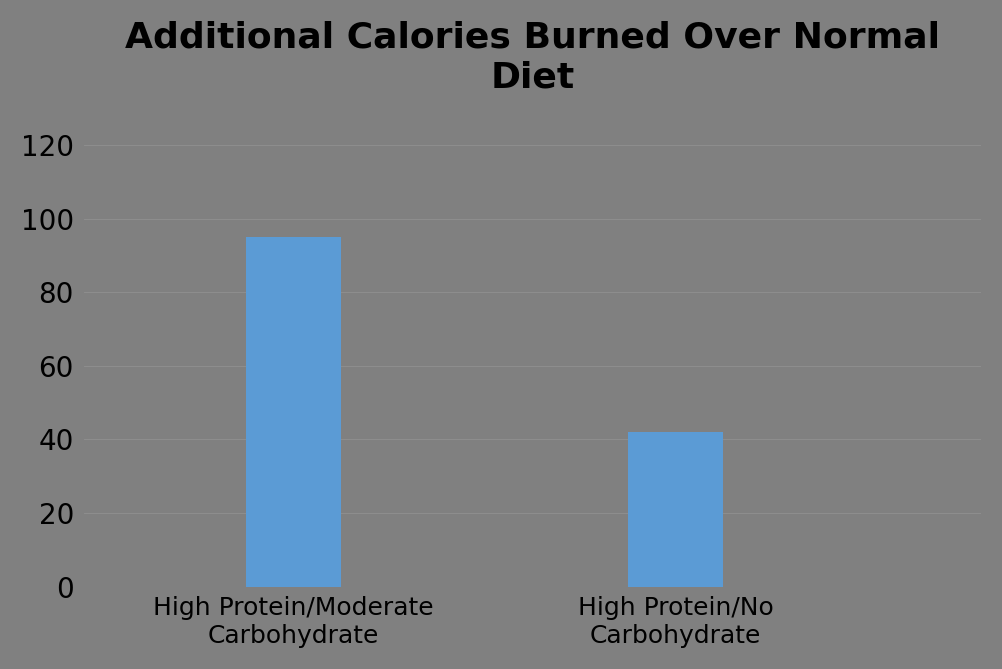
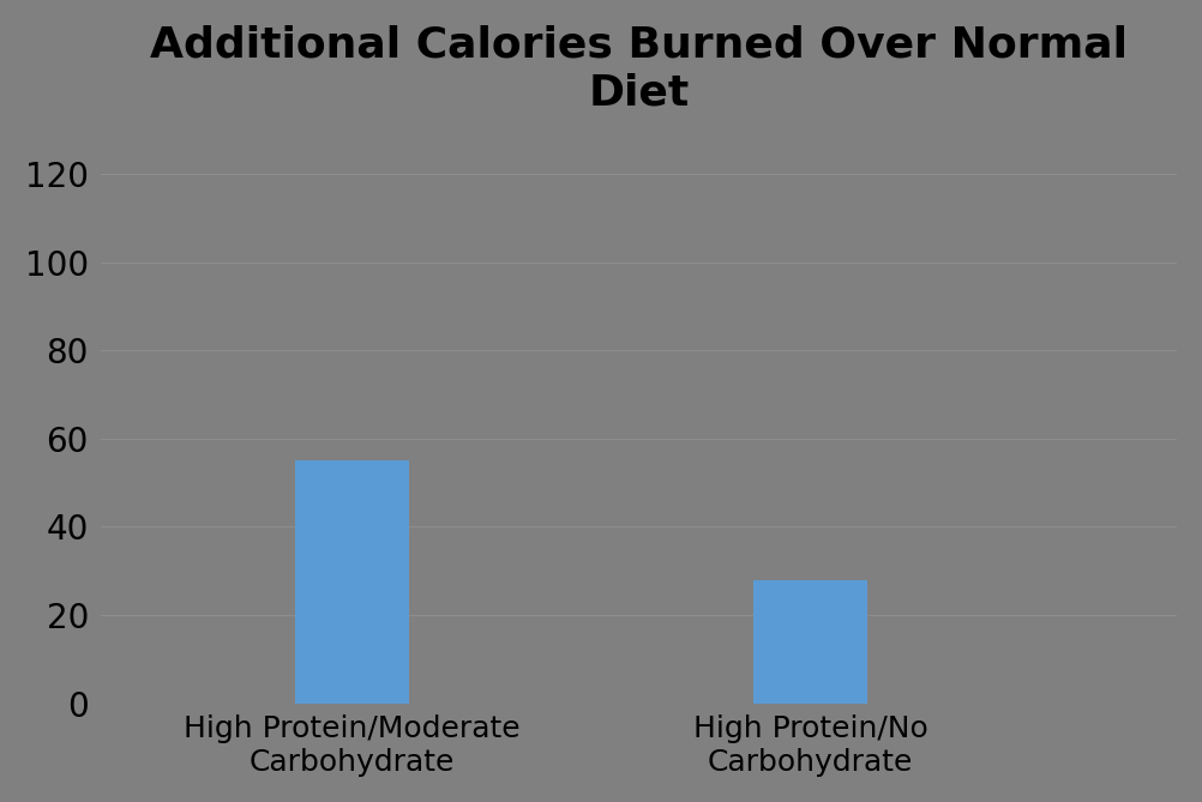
High Protein/Moderate Carbohydrate: 95 -> 55
High Protein/No Carbohydrate: 42 -> 28
